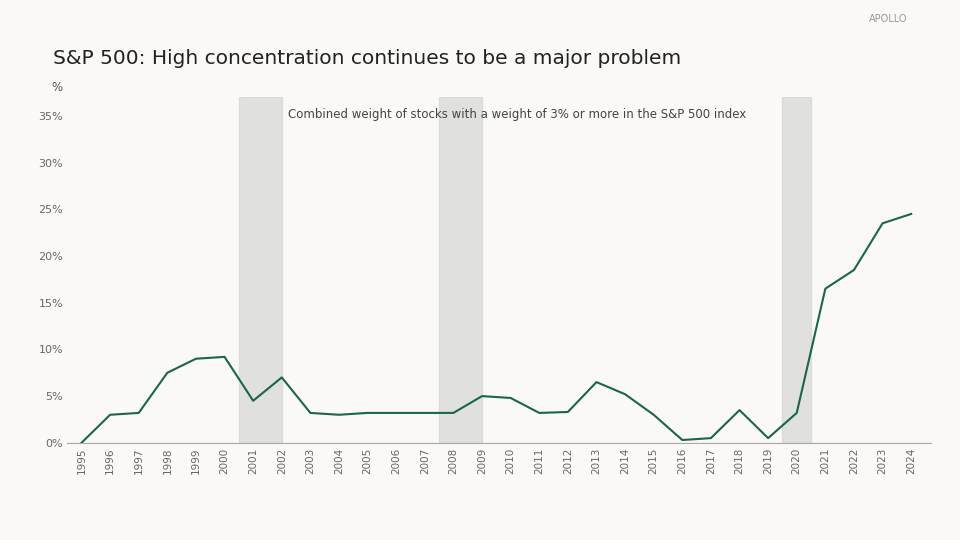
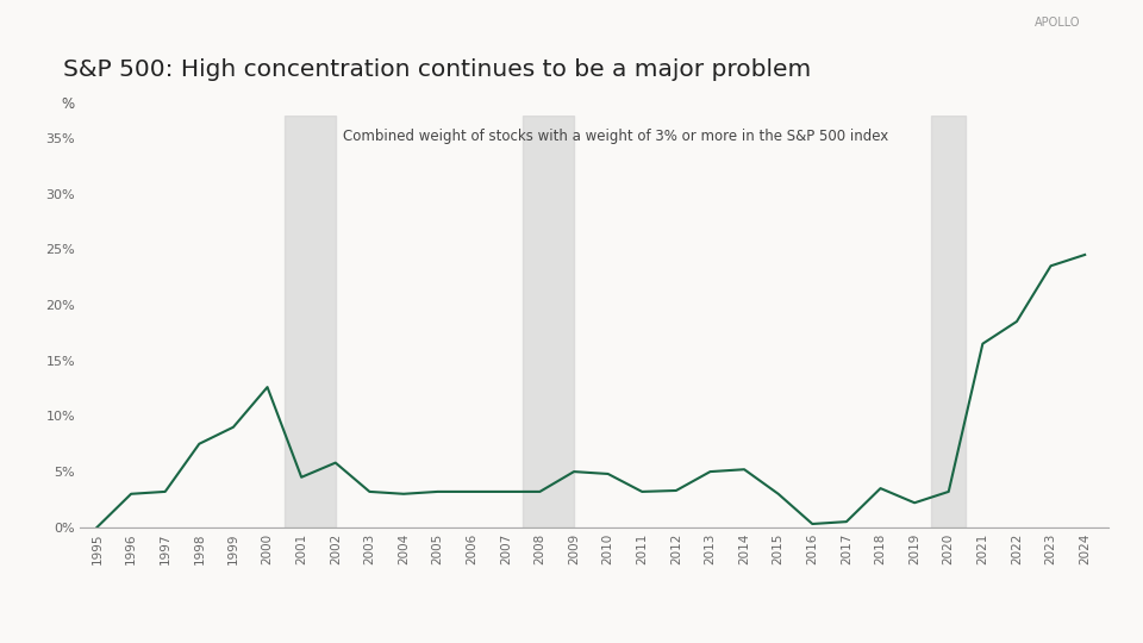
2000: 9.2% -> 12.6%
2002: 7.0% -> 5.8%
2013: 6.5% -> 5.0%
2019: 0.5% -> 2.2%
